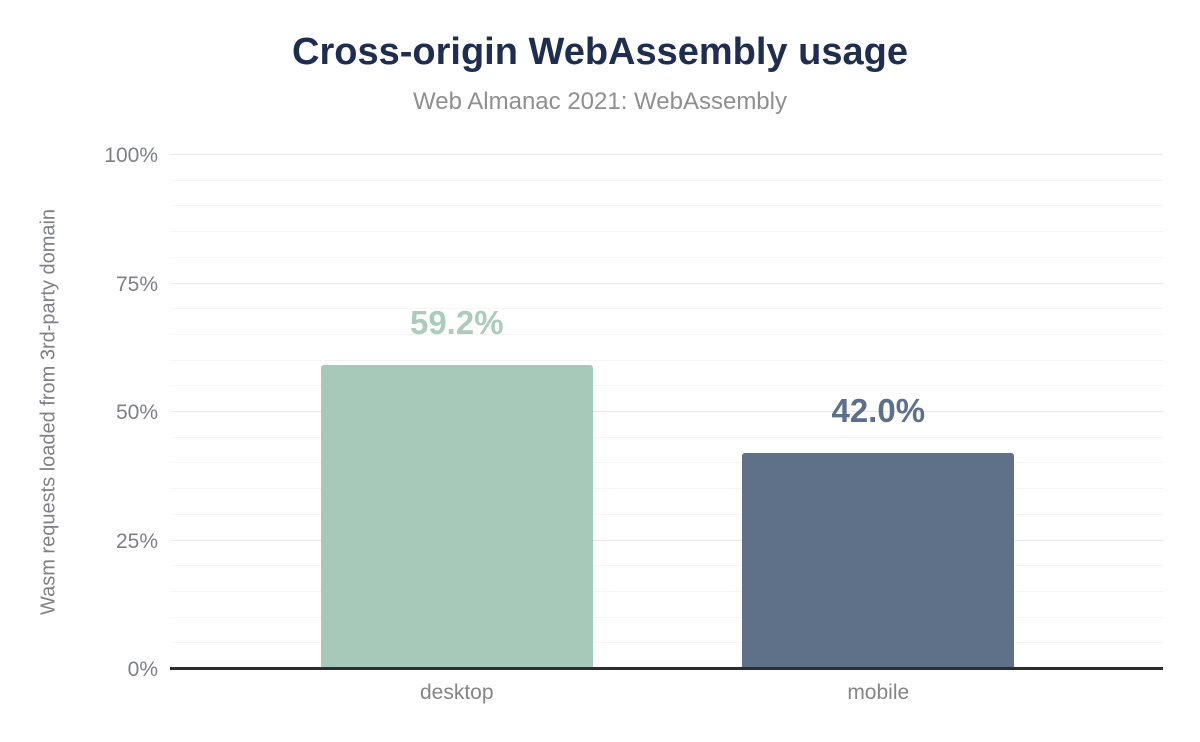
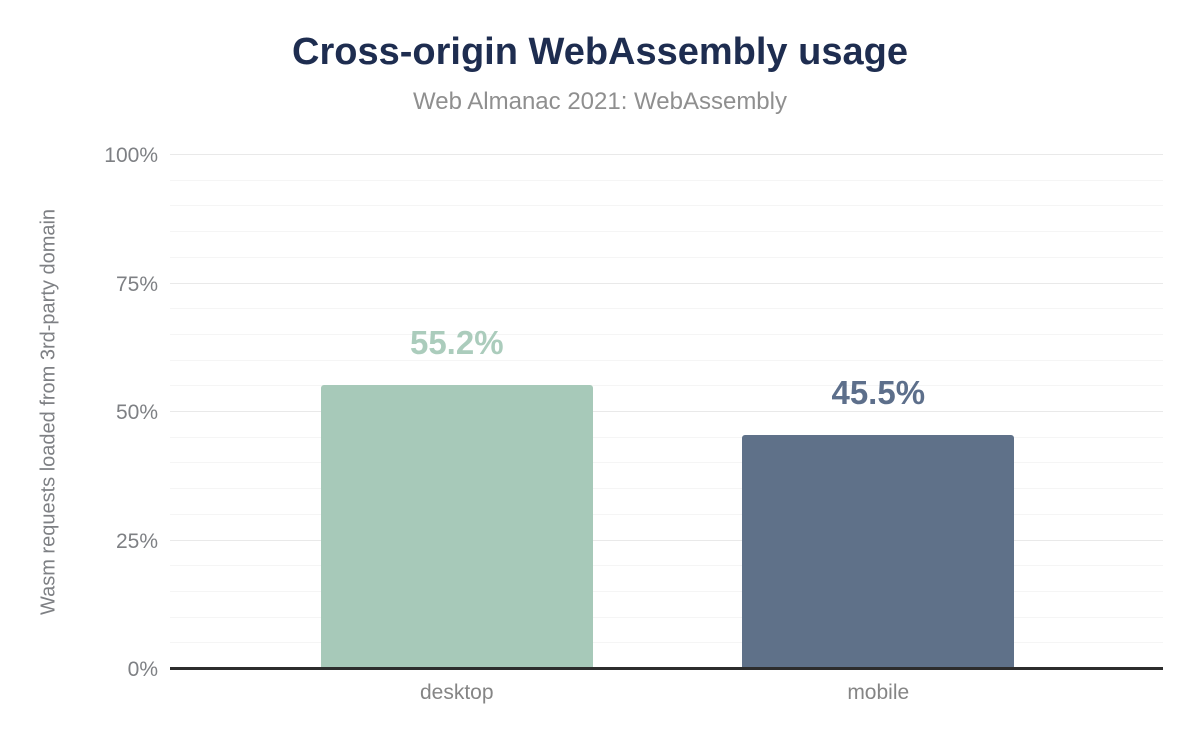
desktop: 59.2% -> 55.2%
mobile: 42.0% -> 45.5%
